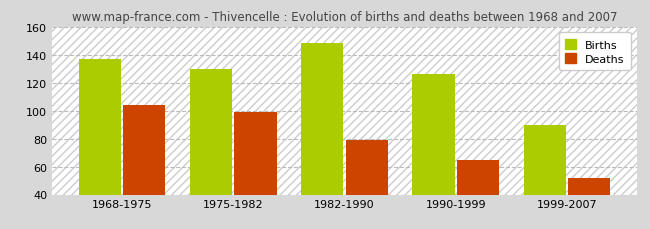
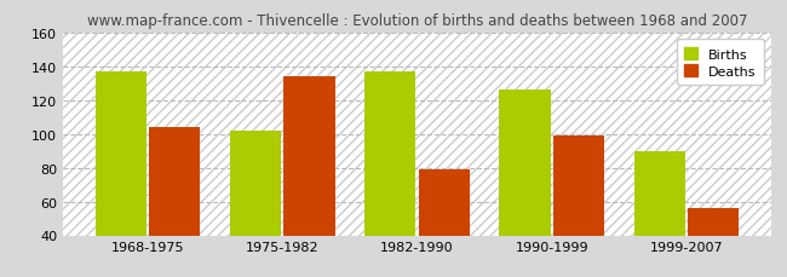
Births/1975-1982: 130 -> 102
Deaths/1975-1982: 99 -> 134
Births/1982-1990: 148 -> 137
Deaths/1990-1999: 65 -> 99
Deaths/1999-2007: 52 -> 56
